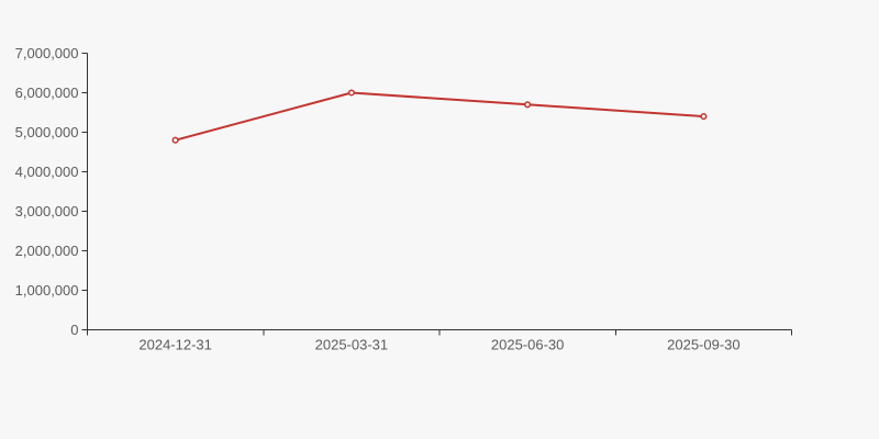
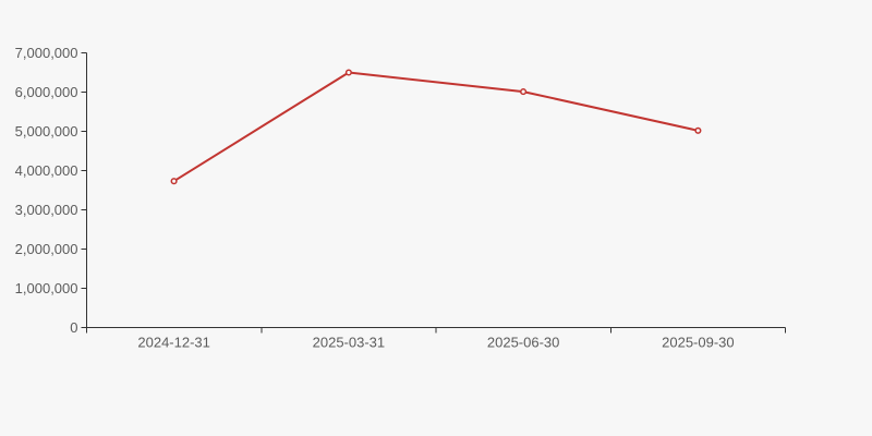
2024-12-31: 4800000 -> 3700000
2025-03-31: 6000000 -> 6500000
2025-06-30: 5700000 -> 6000000
2025-09-30: 5400000 -> 5000000
